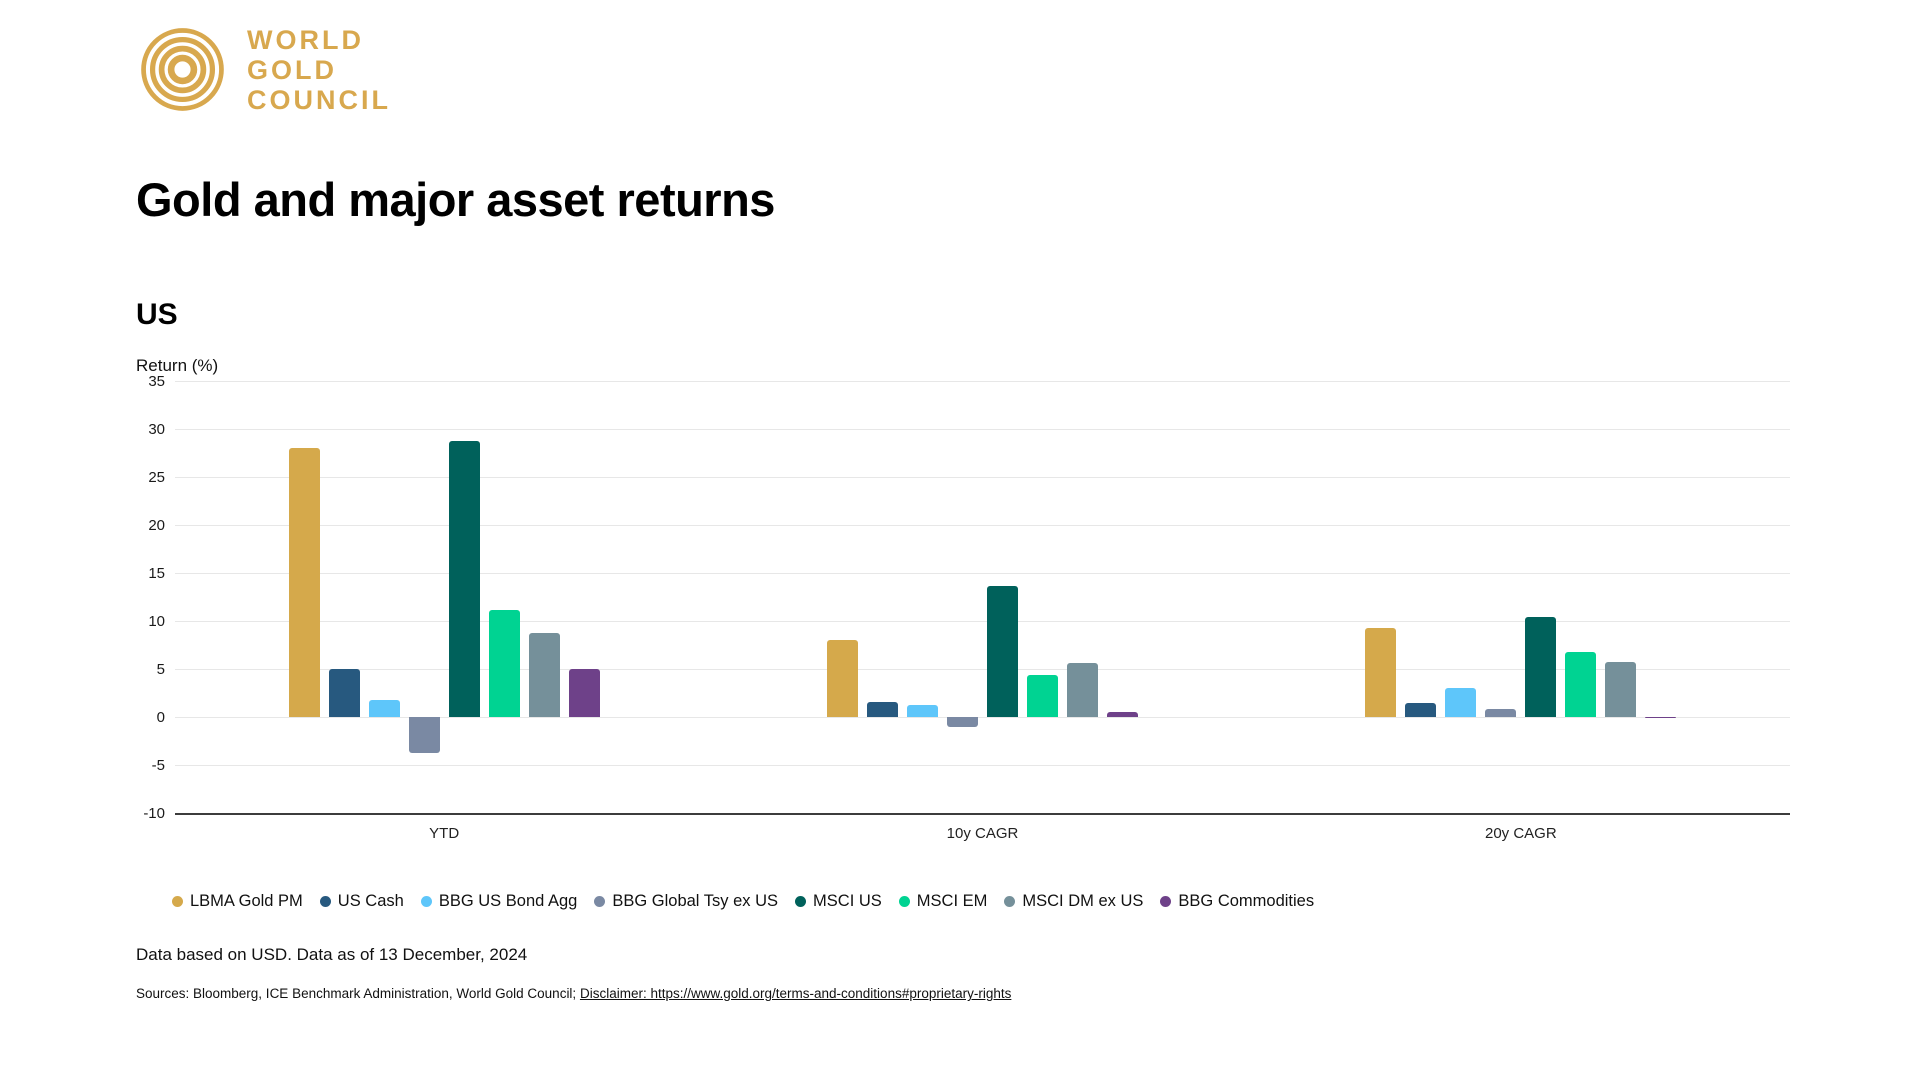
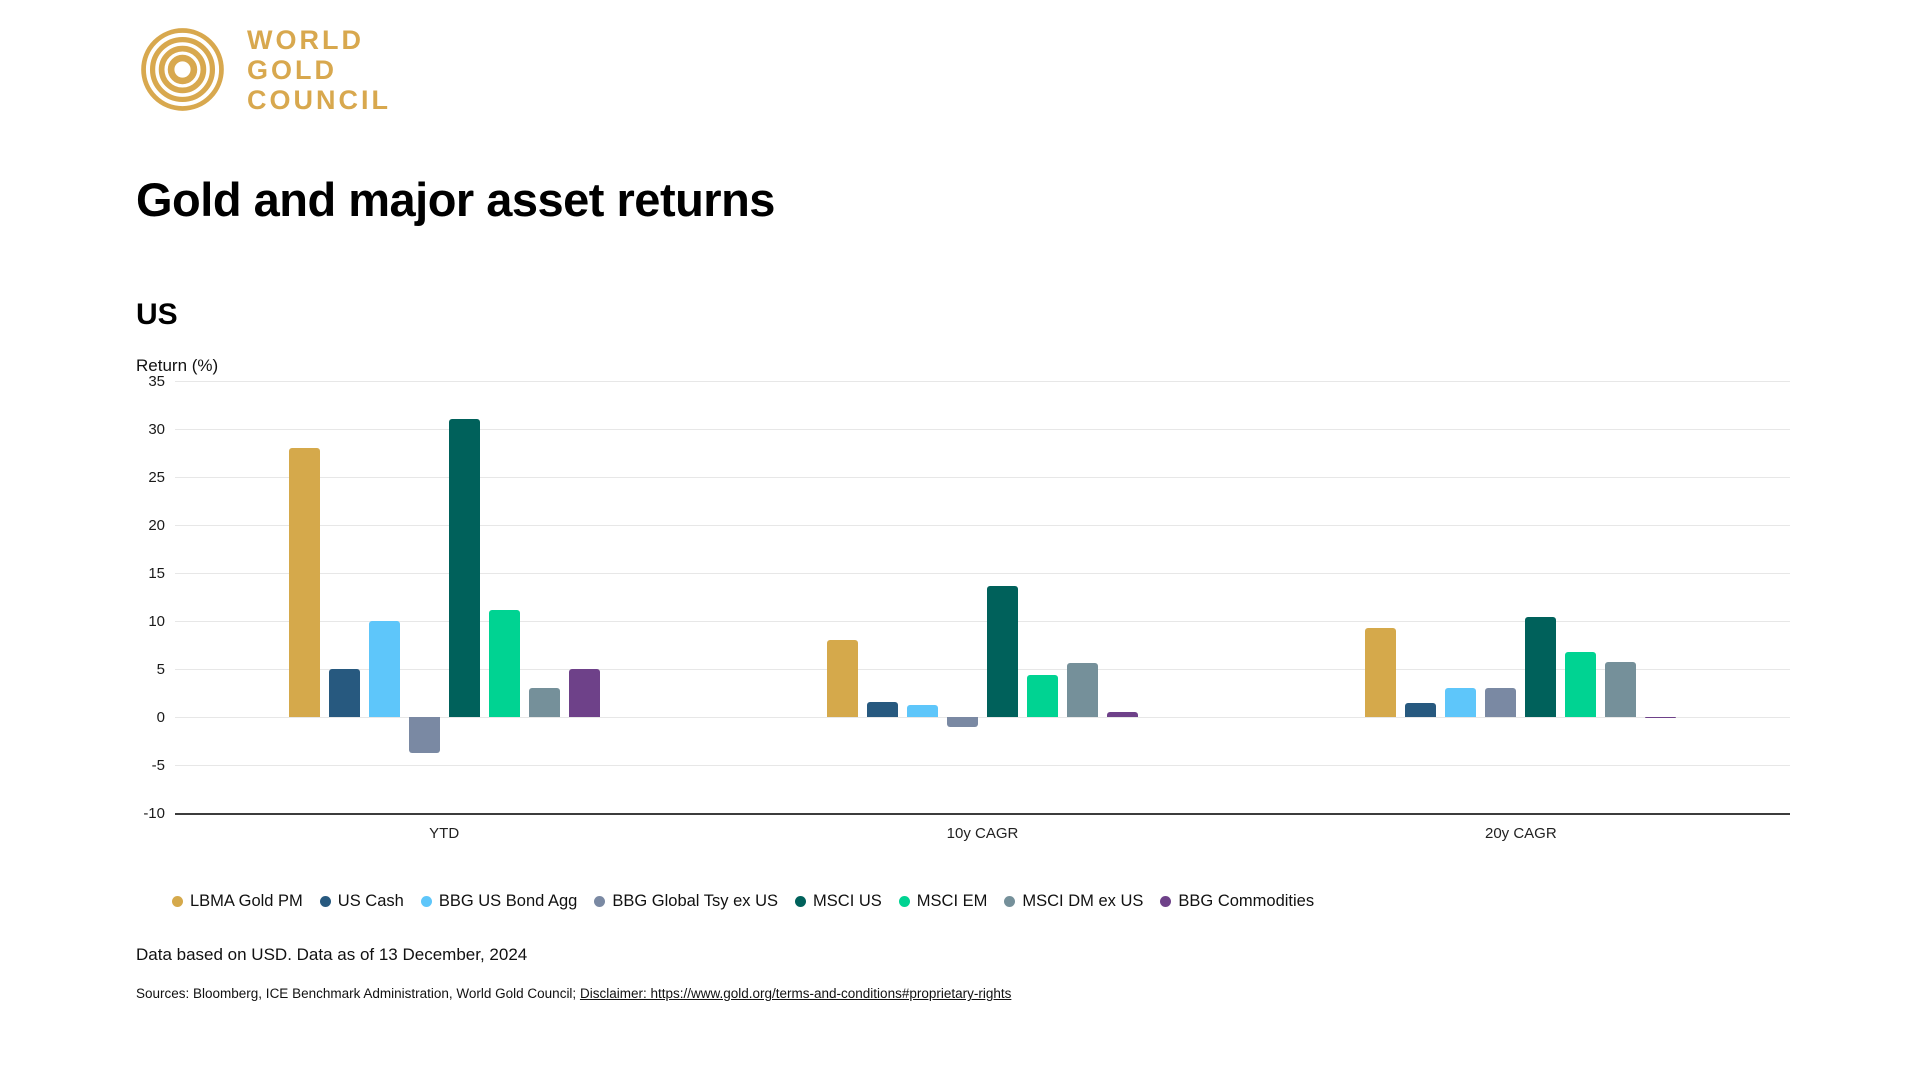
BBG US Bond Agg/YTD: 2 -> 10
MSCI US/YTD: 29 -> 31
MSCI DM ex US/YTD: 9 -> 3
BBG Global Tsy ex US/20y CAGR: 1 -> 3
